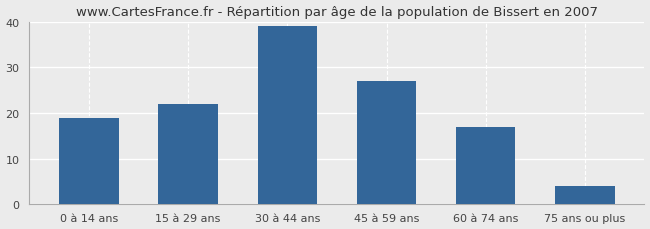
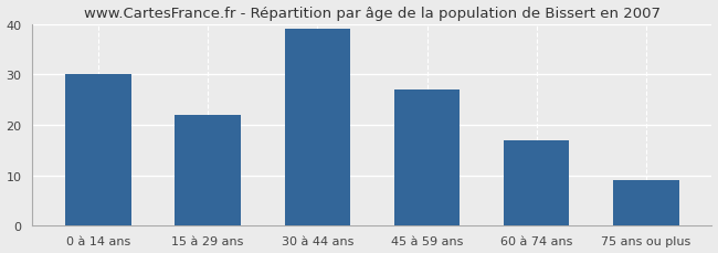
0 à 14 ans: 19 -> 30
75 ans ou plus: 4 -> 9
